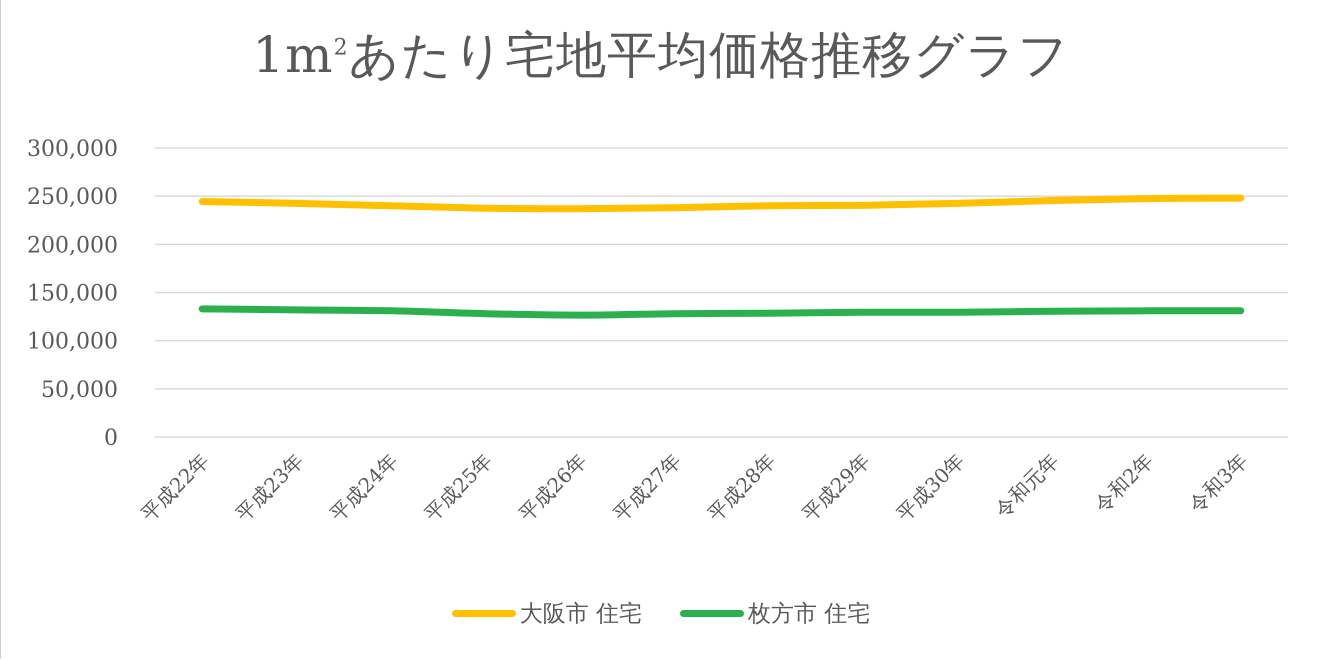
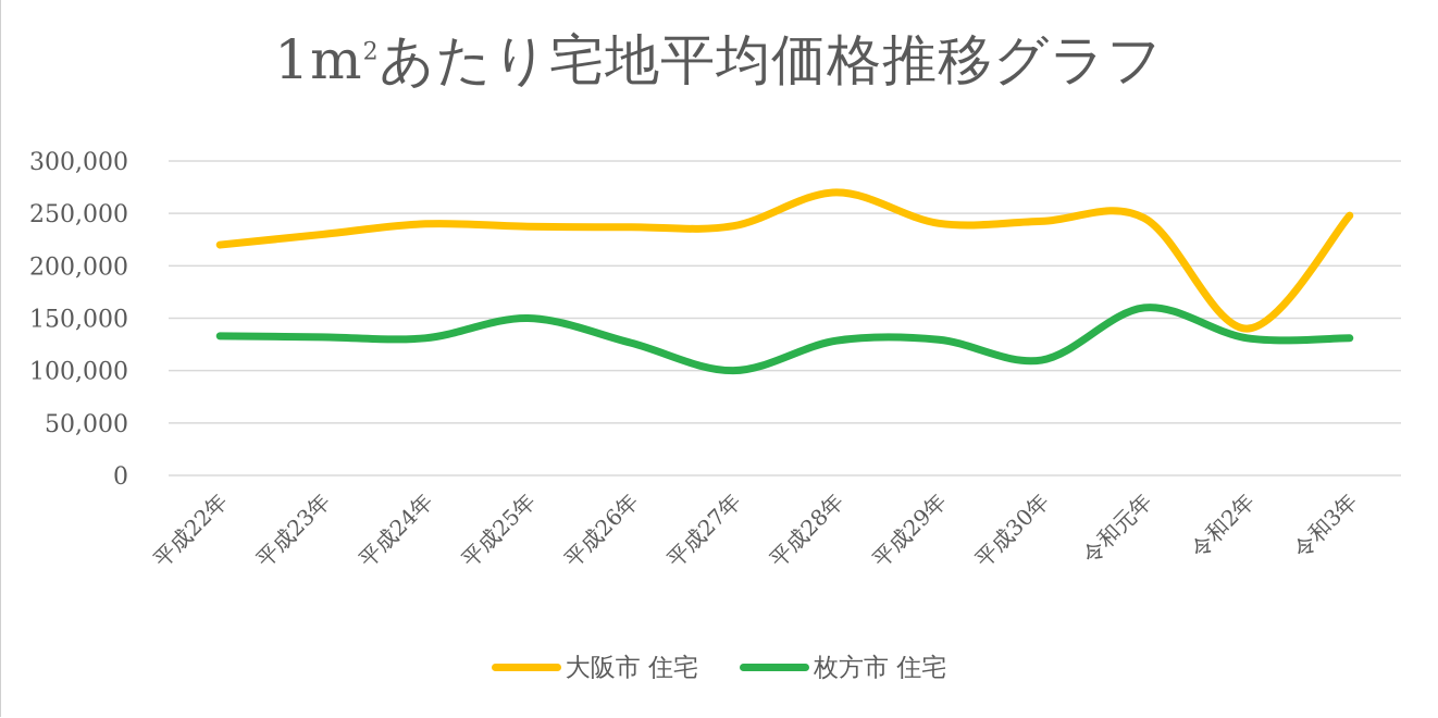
大阪市 住宅/平成22年: 240000 -> 220000
大阪市 住宅/平成23年: 240000 -> 230000
枚方市 住宅/平成25年: 130000 -> 150000
枚方市 住宅/平成27年: 130000 -> 100000
大阪市 住宅/平成28年: 240000 -> 270000
枚方市 住宅/平成30年: 130000 -> 110000
枚方市 住宅/令和元年: 130000 -> 160000
大阪市 住宅/令和2年: 250000 -> 140000
